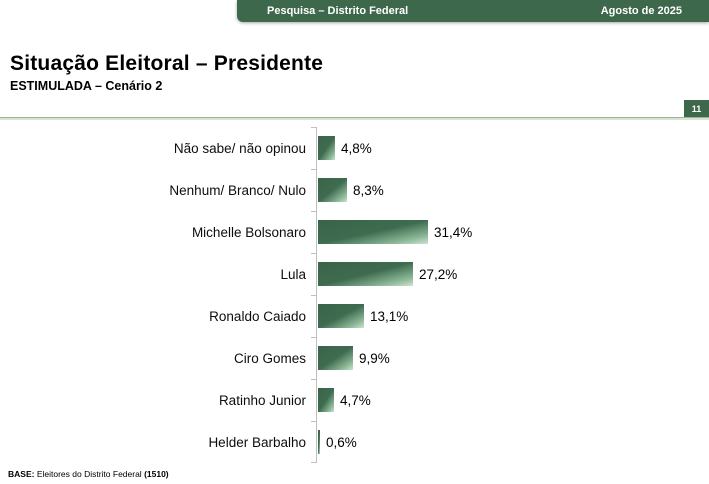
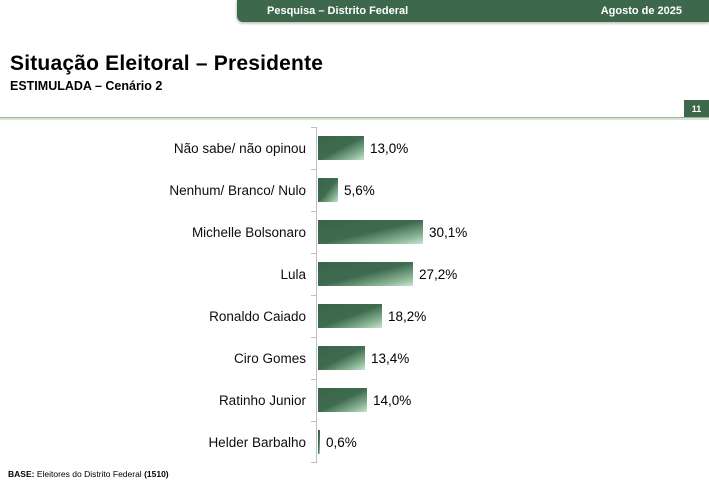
Não sabe/ não opinou: 4,8% -> 13,0%
Nenhum/ Branco/ Nulo: 8,3% -> 5,6%
Michelle Bolsonaro: 31,4% -> 30,1%
Ronaldo Caiado: 13,1% -> 18,2%
Ciro Gomes: 9,9% -> 13,4%
Ratinho Junior: 4,7% -> 14,0%
